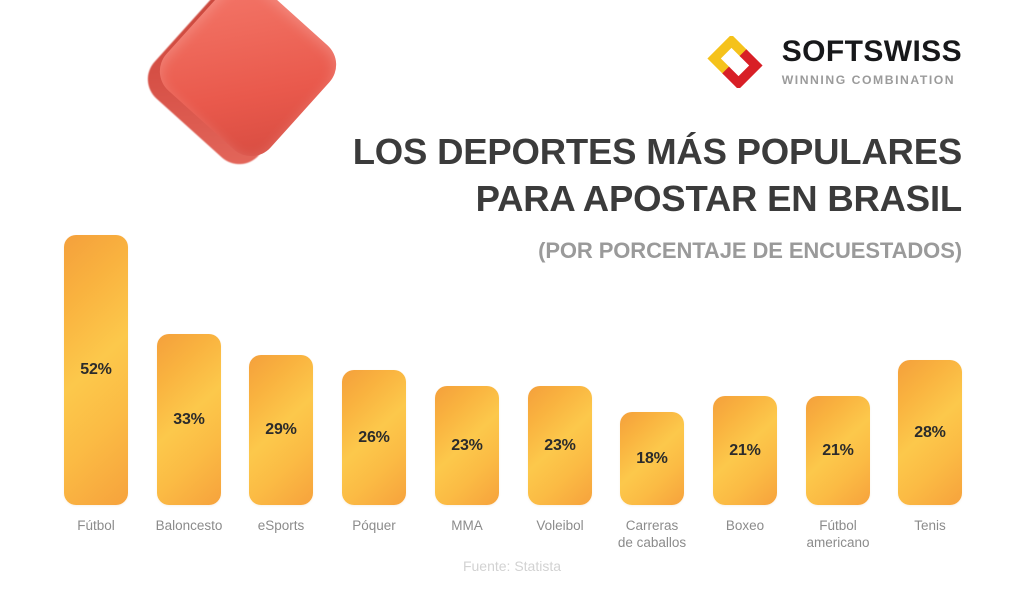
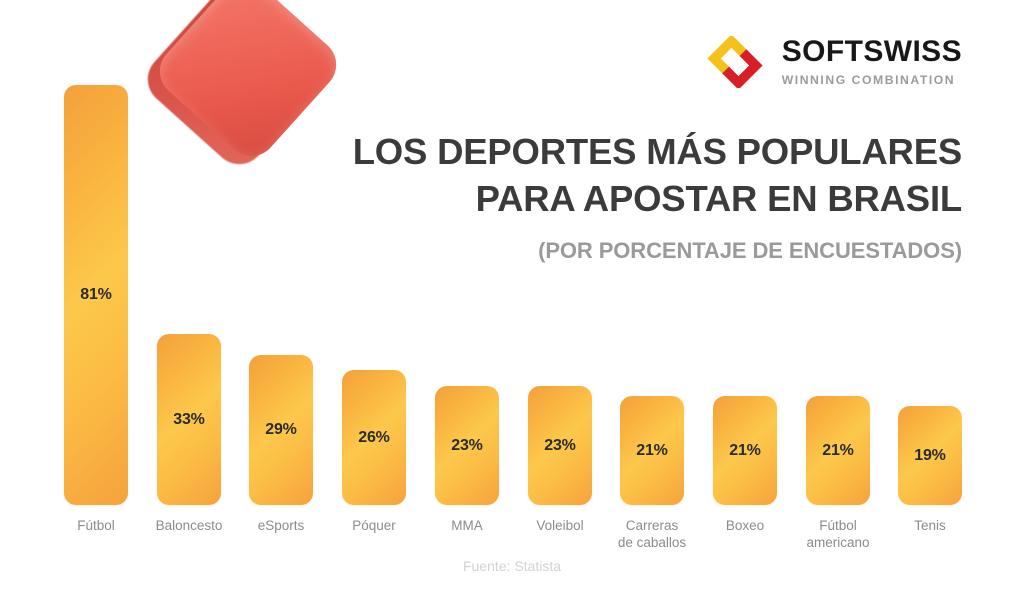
Fútbol: 52% -> 81%
Carreras de caballos: 18% -> 21%
Tenis: 28% -> 19%
